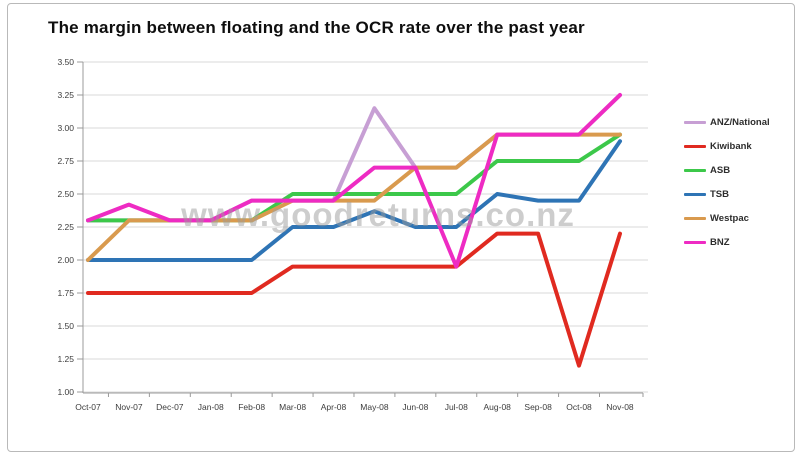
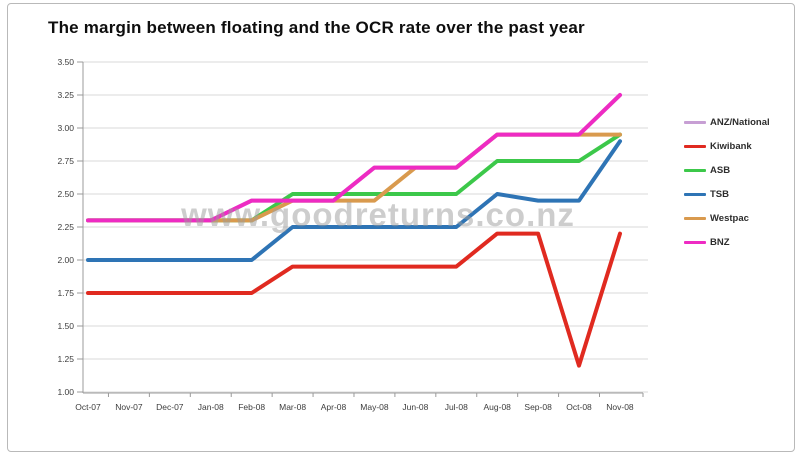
Westpac/Oct-07: 2.00 -> 2.30
BNZ/Nov-07: 2.42 -> 2.30
ANZ/National/May-08: 3.15 -> 2.70
TSB/May-08: 2.37 -> 2.25
BNZ/Jul-08: 1.95 -> 2.70
